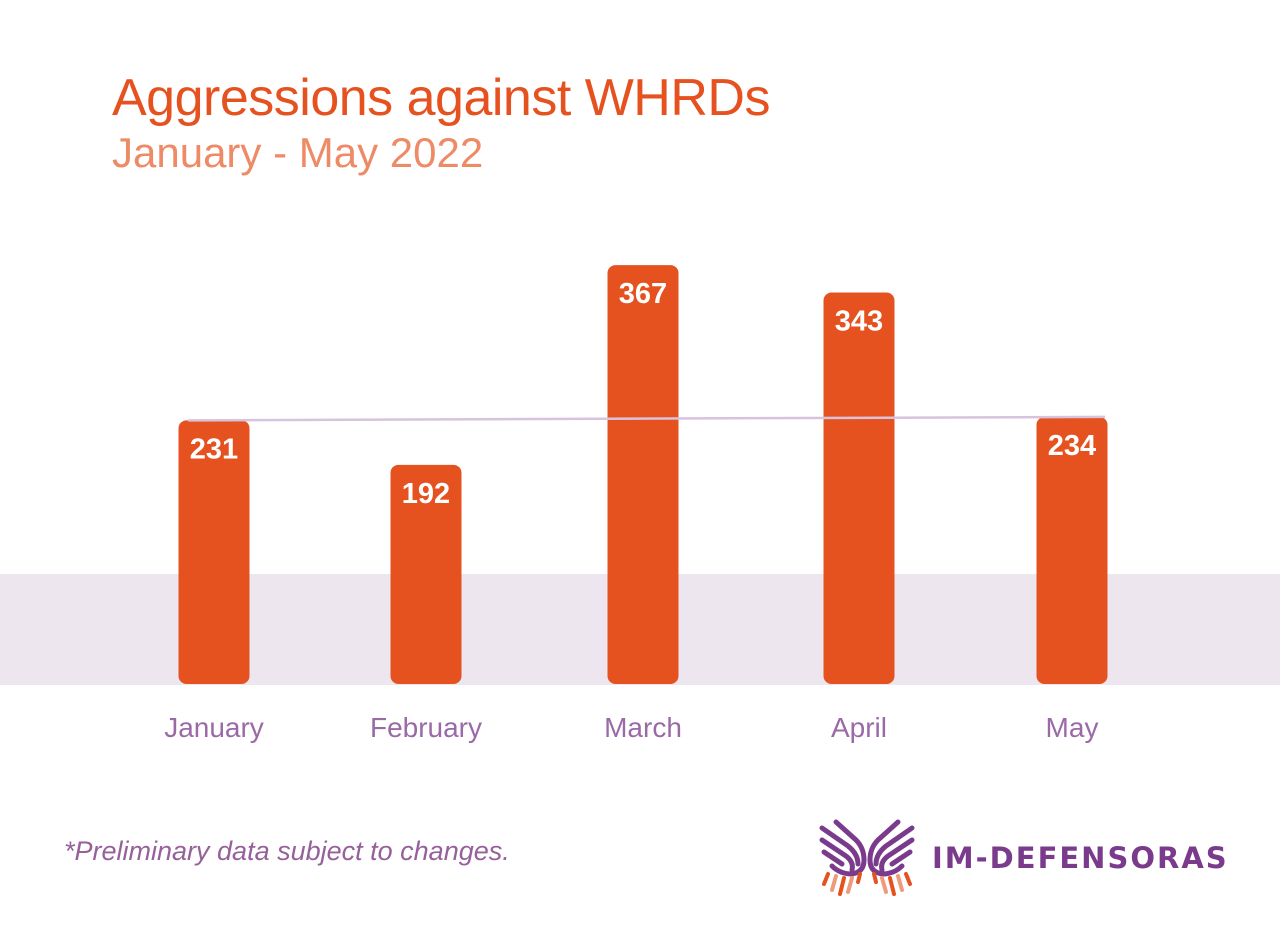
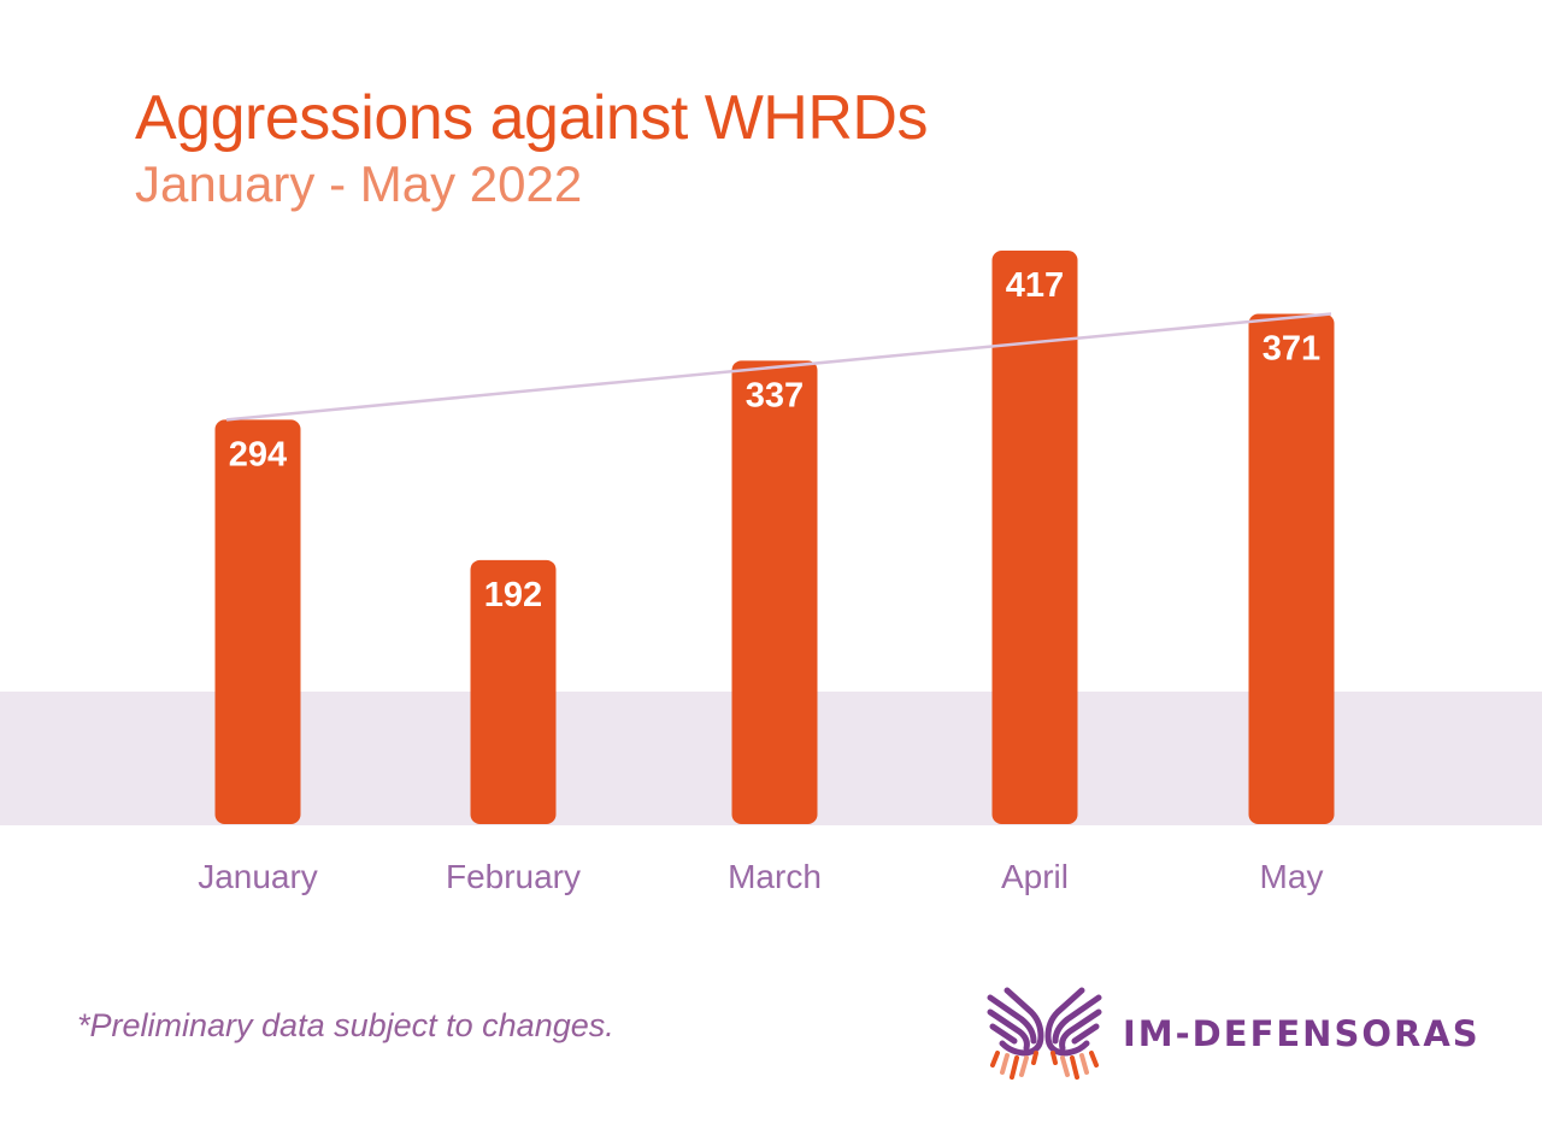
January: 231 -> 294
March: 367 -> 337
April: 343 -> 417
May: 234 -> 371
